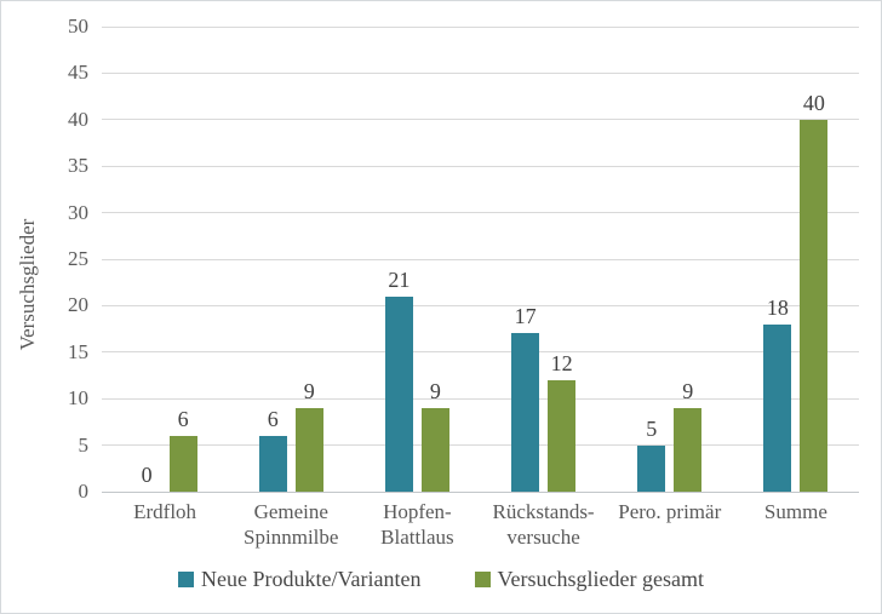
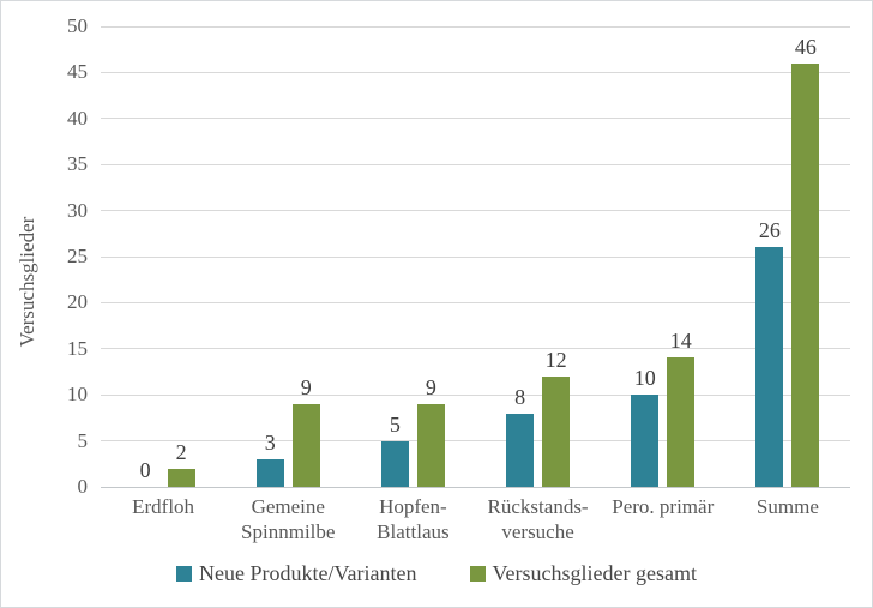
Versuchsglieder gesamt/Erdfloh: 6 -> 2
Neue Produkte/Varianten/Gemeine Spinnmilbe: 6 -> 3
Neue Produkte/Varianten/Hopfen-Blattlaus: 21 -> 5
Neue Produkte/Varianten/Rückstands-versuche: 17 -> 8
Neue Produkte/Varianten/Pero. primär: 5 -> 10
Versuchsglieder gesamt/Pero. primär: 9 -> 14
Neue Produkte/Varianten/Summe: 18 -> 26
Versuchsglieder gesamt/Summe: 40 -> 46
